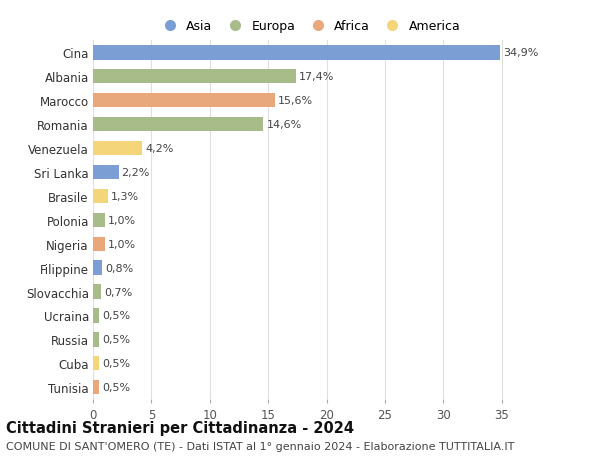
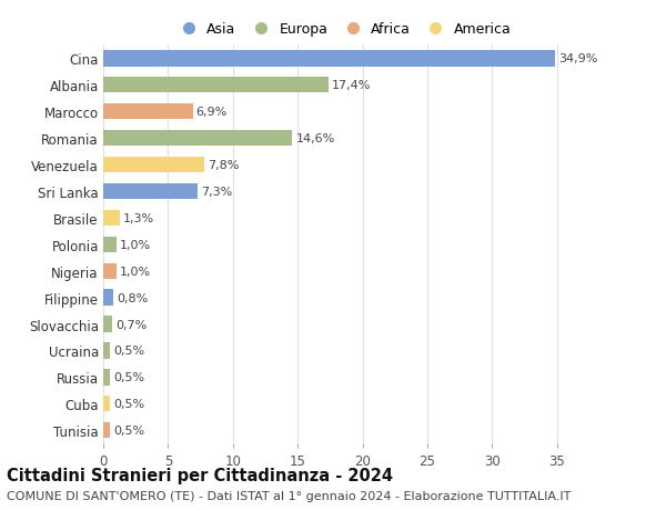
Marocco: 15,6% -> 6,9%
Venezuela: 4,2% -> 7,8%
Sri Lanka: 2,2% -> 7,3%
